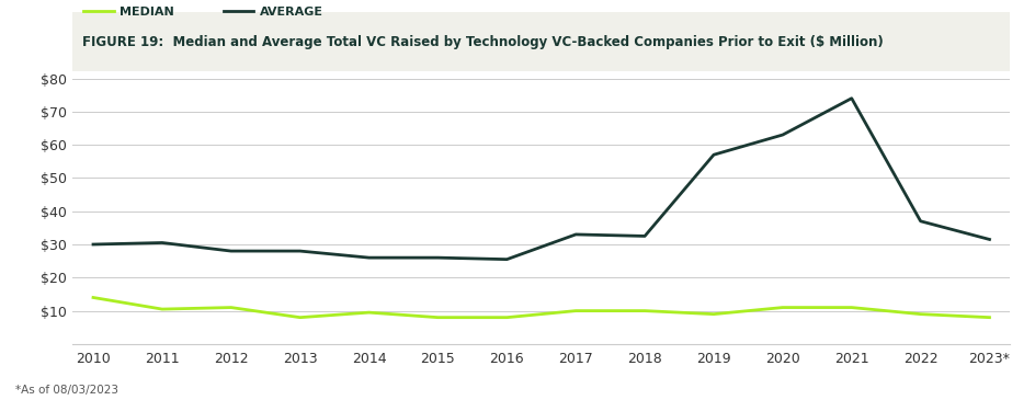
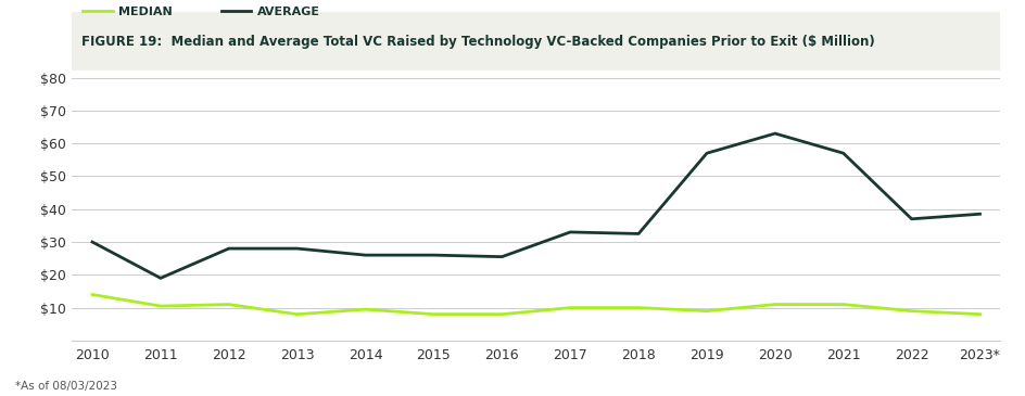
AVERAGE/2011: $30.5 -> $19.0
AVERAGE/2021: $74.0 -> $57.0
AVERAGE/2023*: $31.5 -> $38.5
